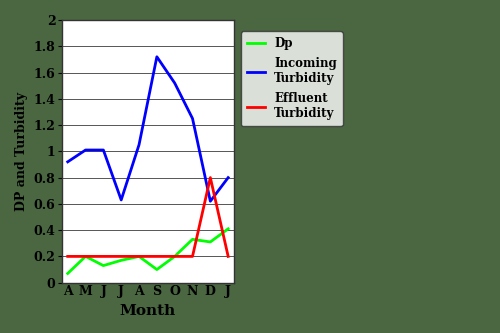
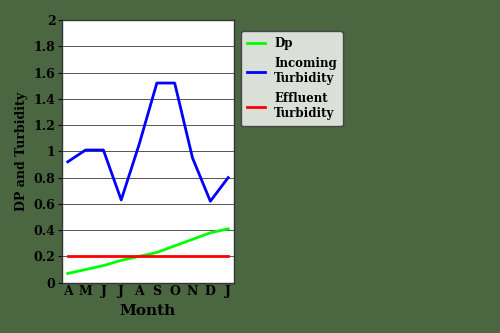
Dp/M: 0.20 -> 0.10
Dp/S: 0.10 -> 0.23
Incoming Turbidity/S: 1.72 -> 1.52
Dp/O: 0.20 -> 0.28
Incoming Turbidity/N: 1.25 -> 0.95
Dp/D: 0.31 -> 0.38
Effluent Turbidity/D: 0.8 -> 0.2
